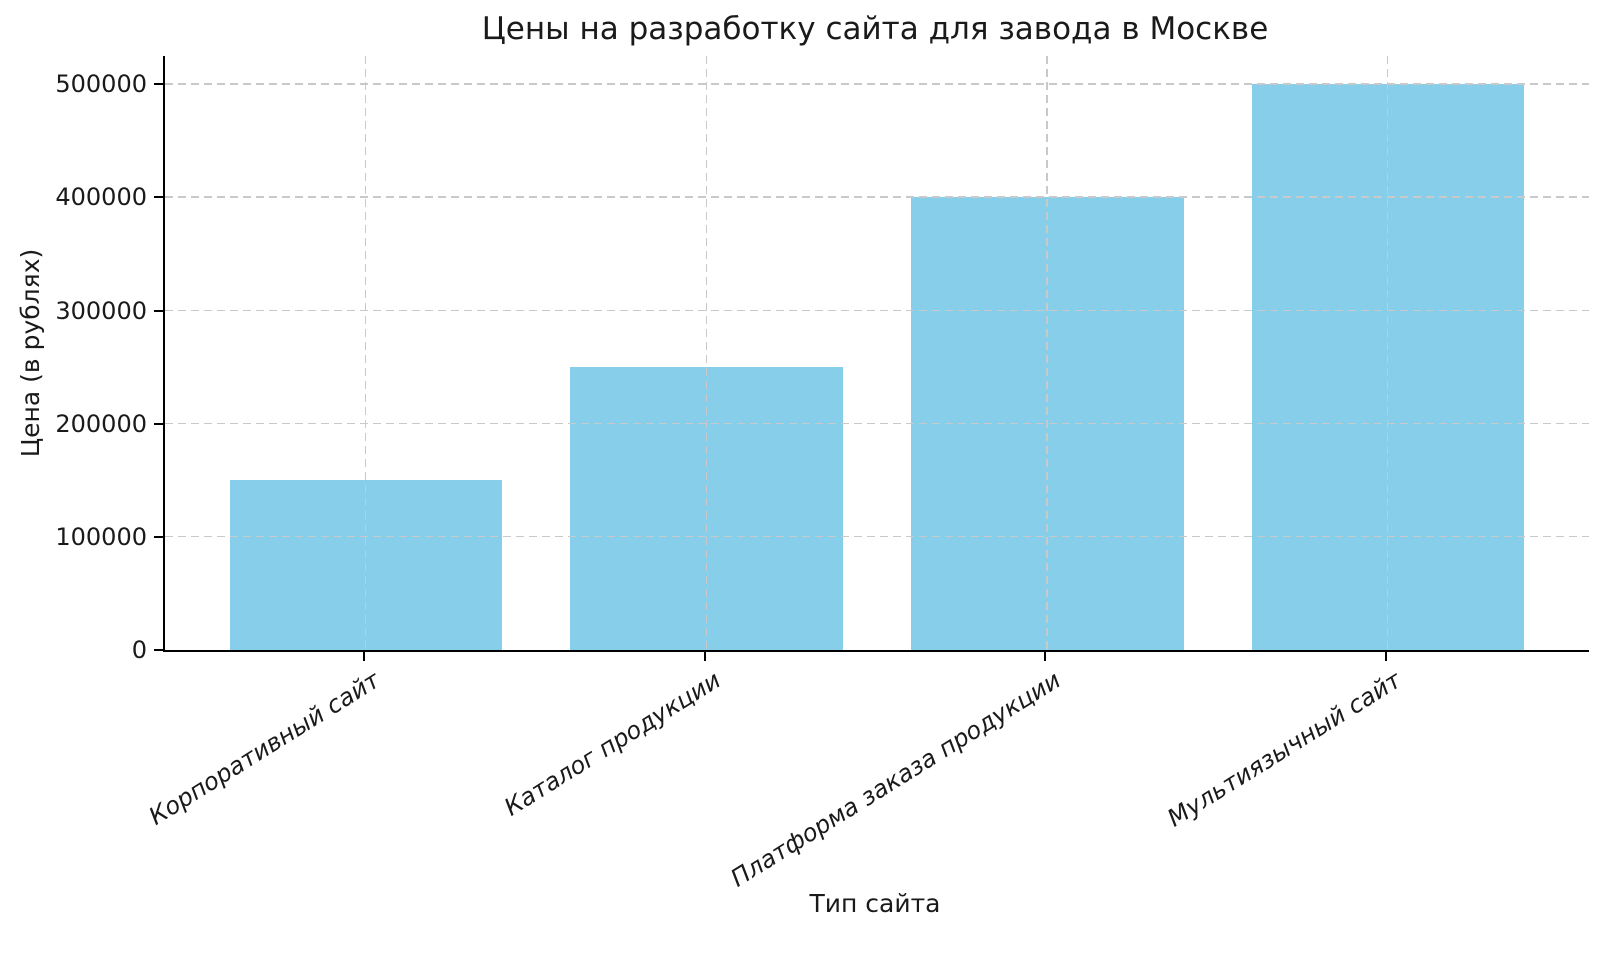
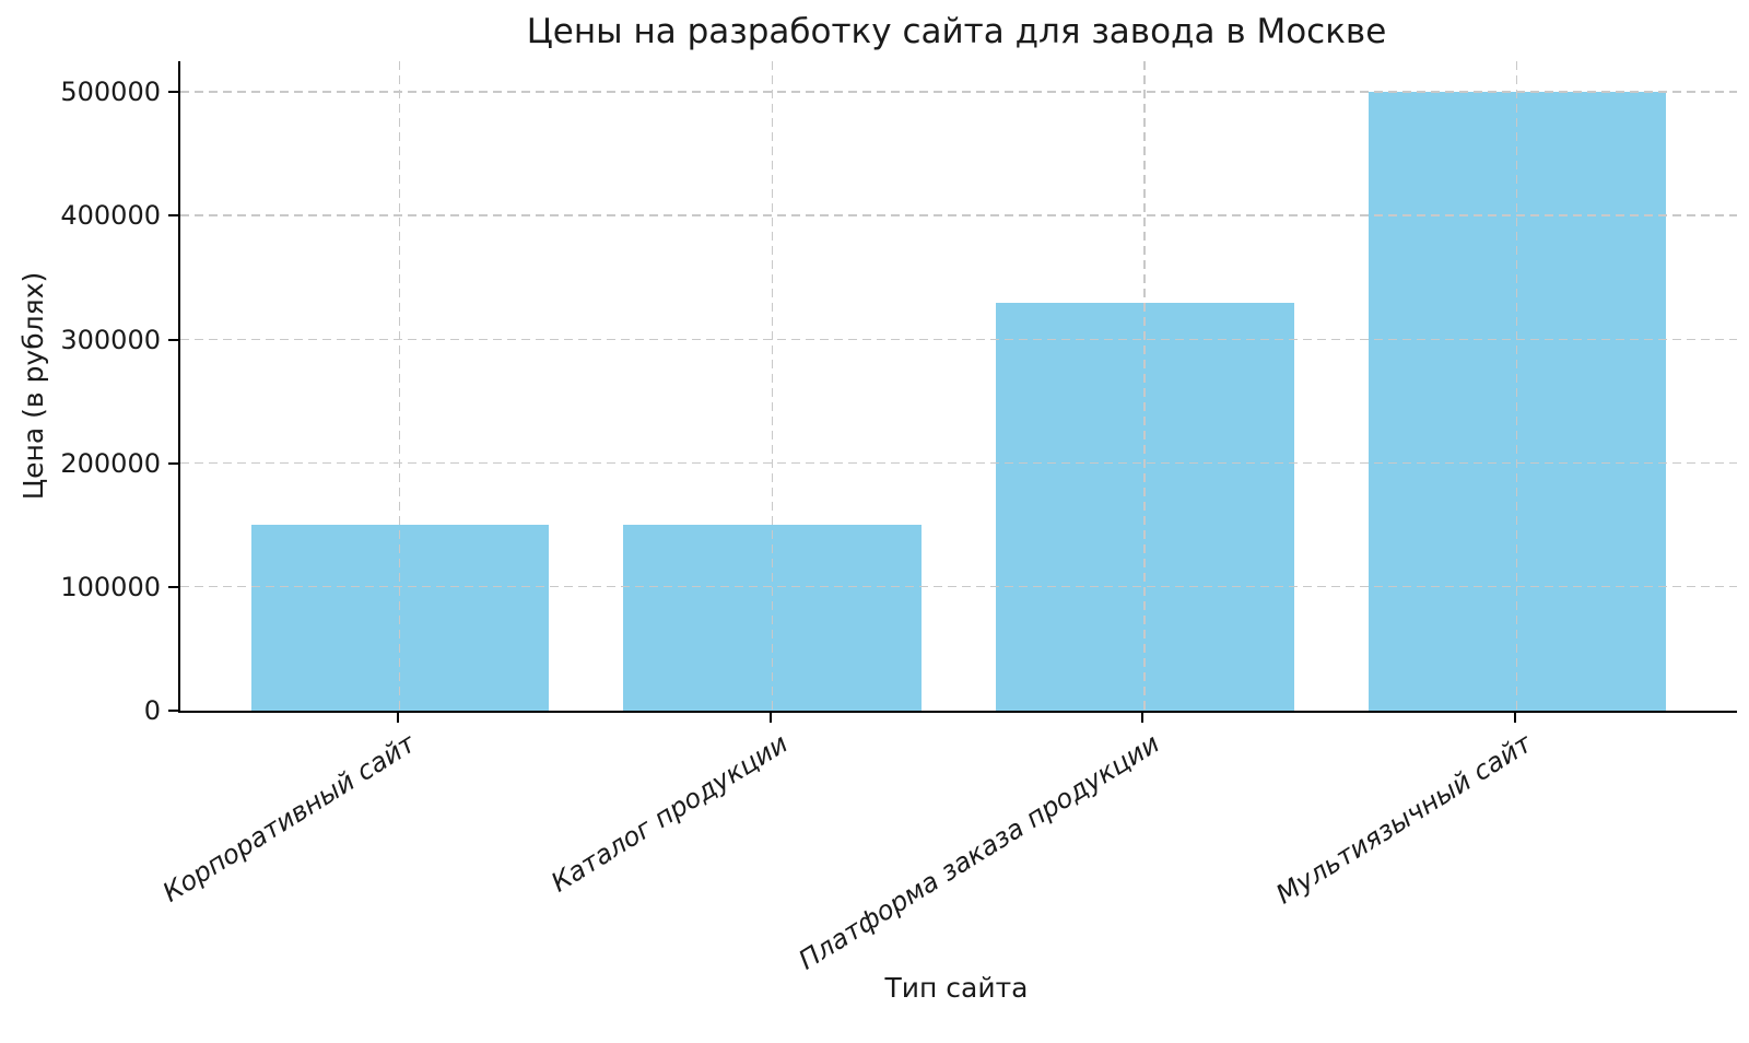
Каталог продукции: 250000 -> 150000
Платформа заказа продукции: 400000 -> 330000
